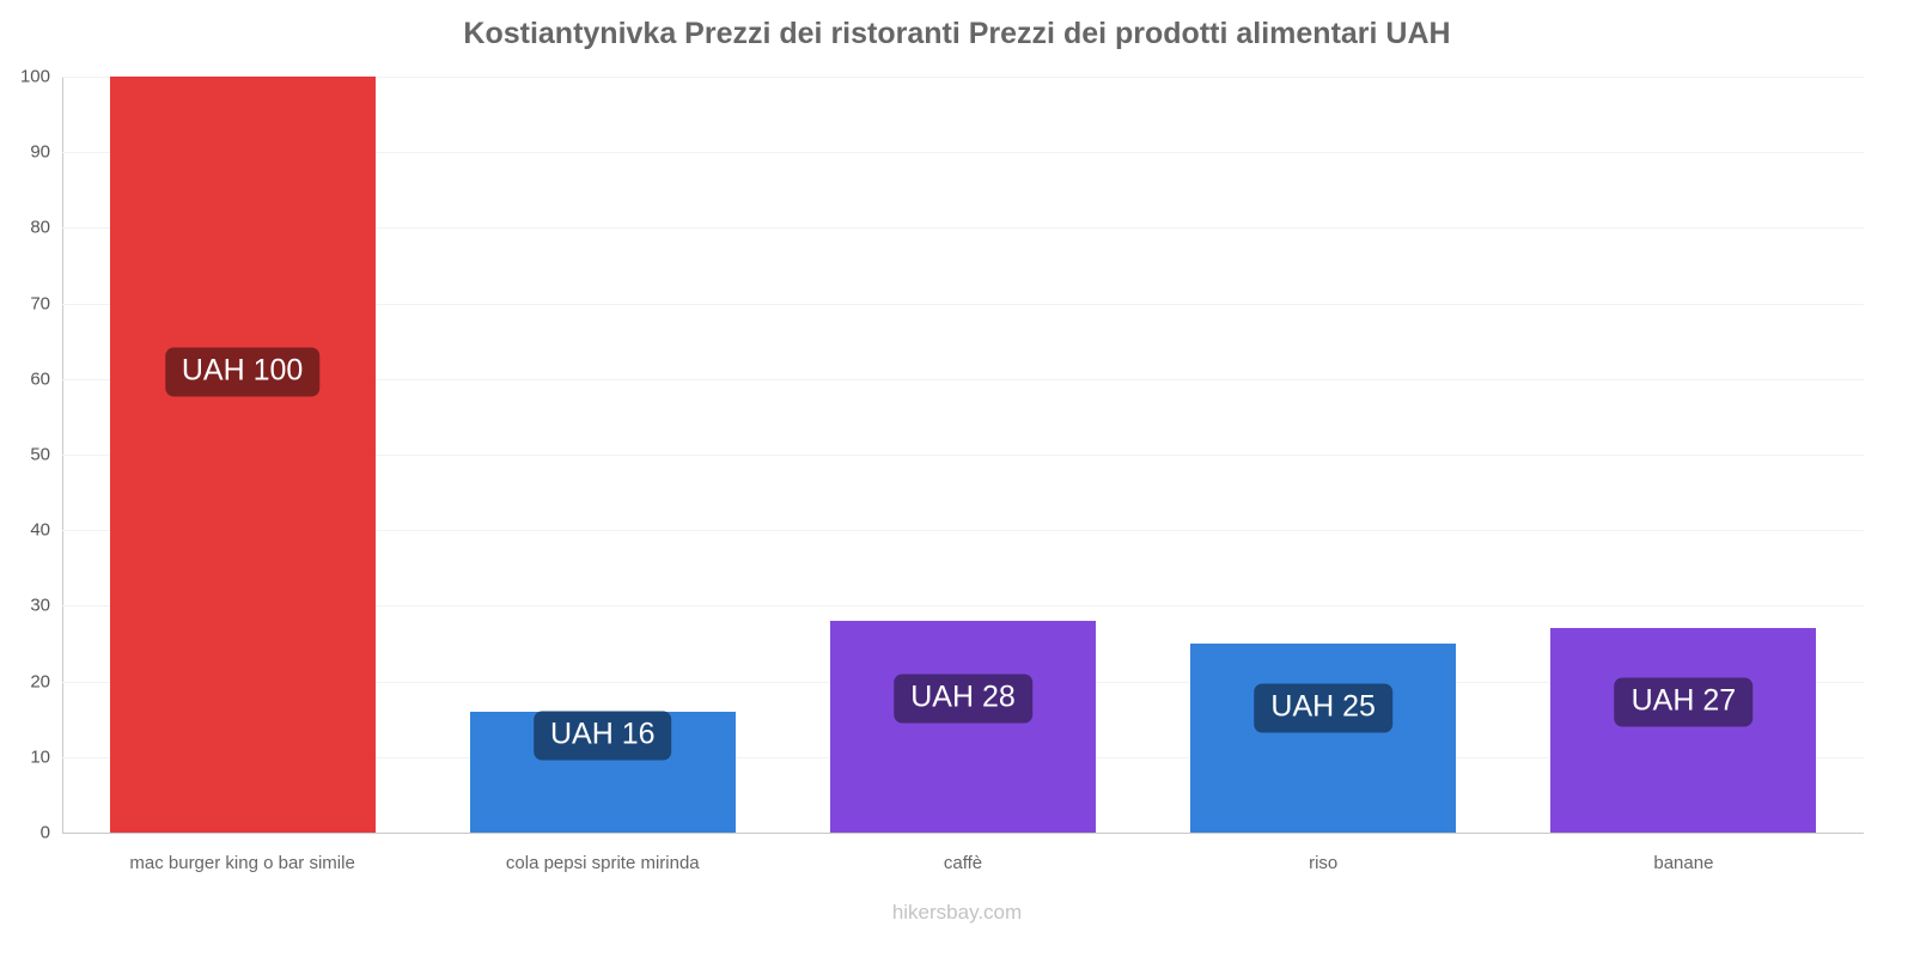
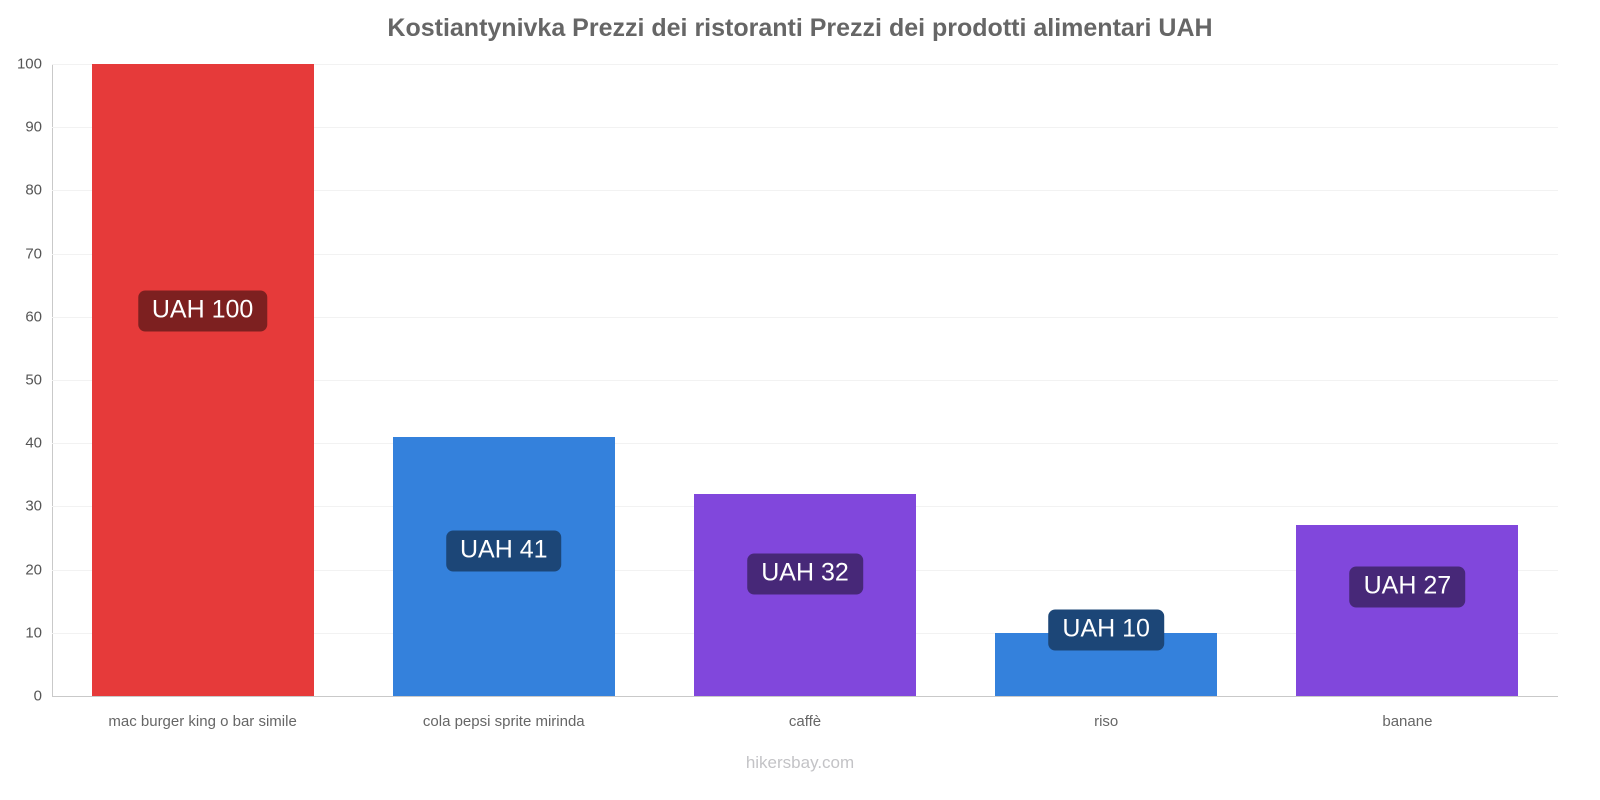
cola pepsi sprite mirinda: 16 -> 41
caffè: 28 -> 32
riso: 25 -> 10
